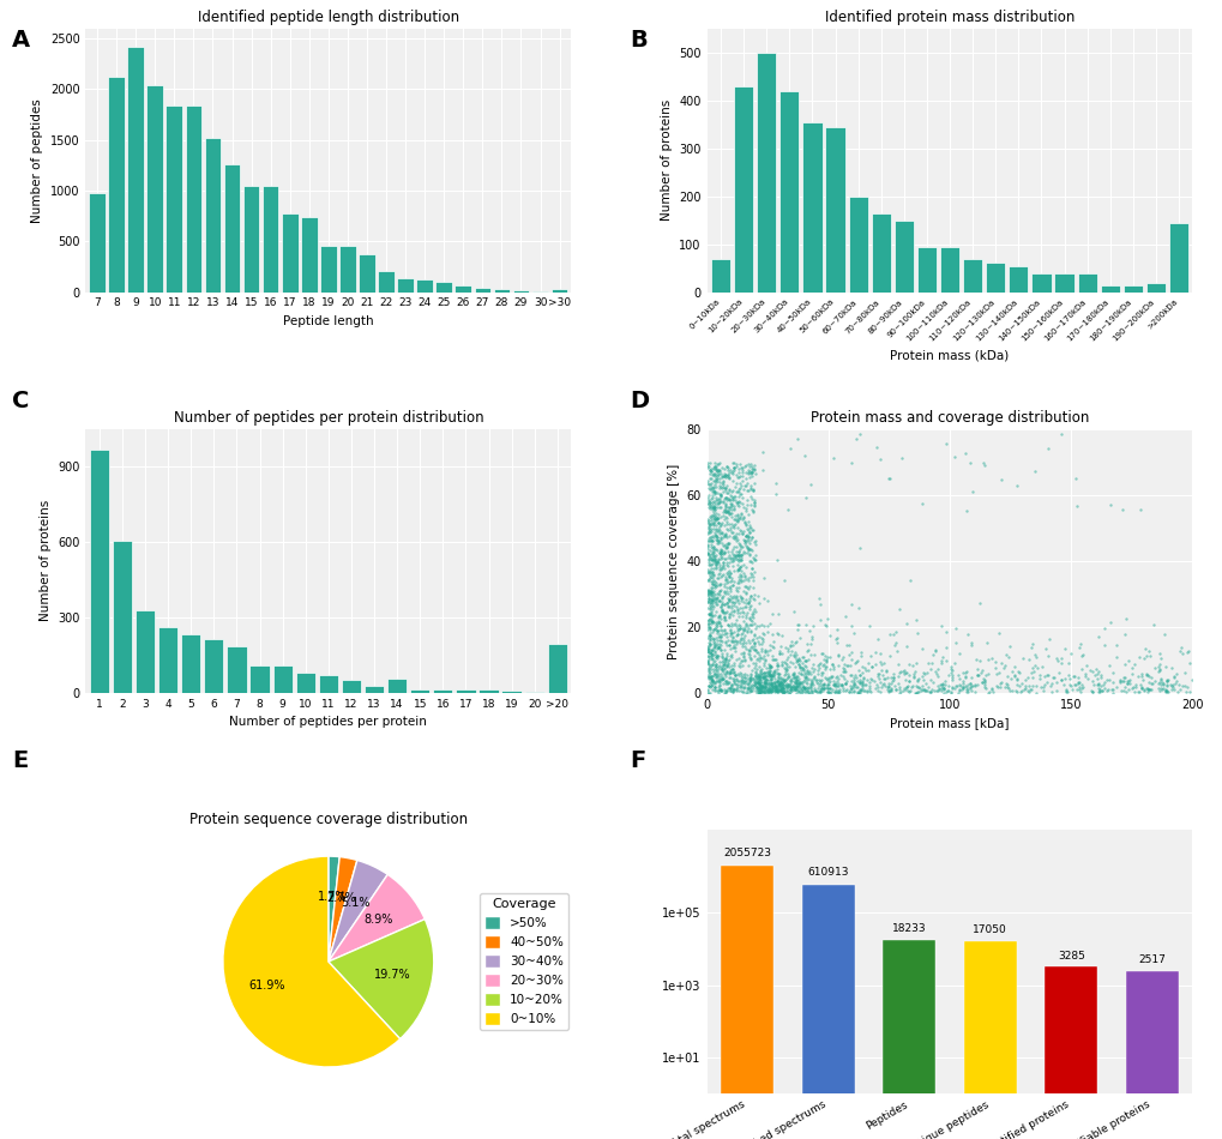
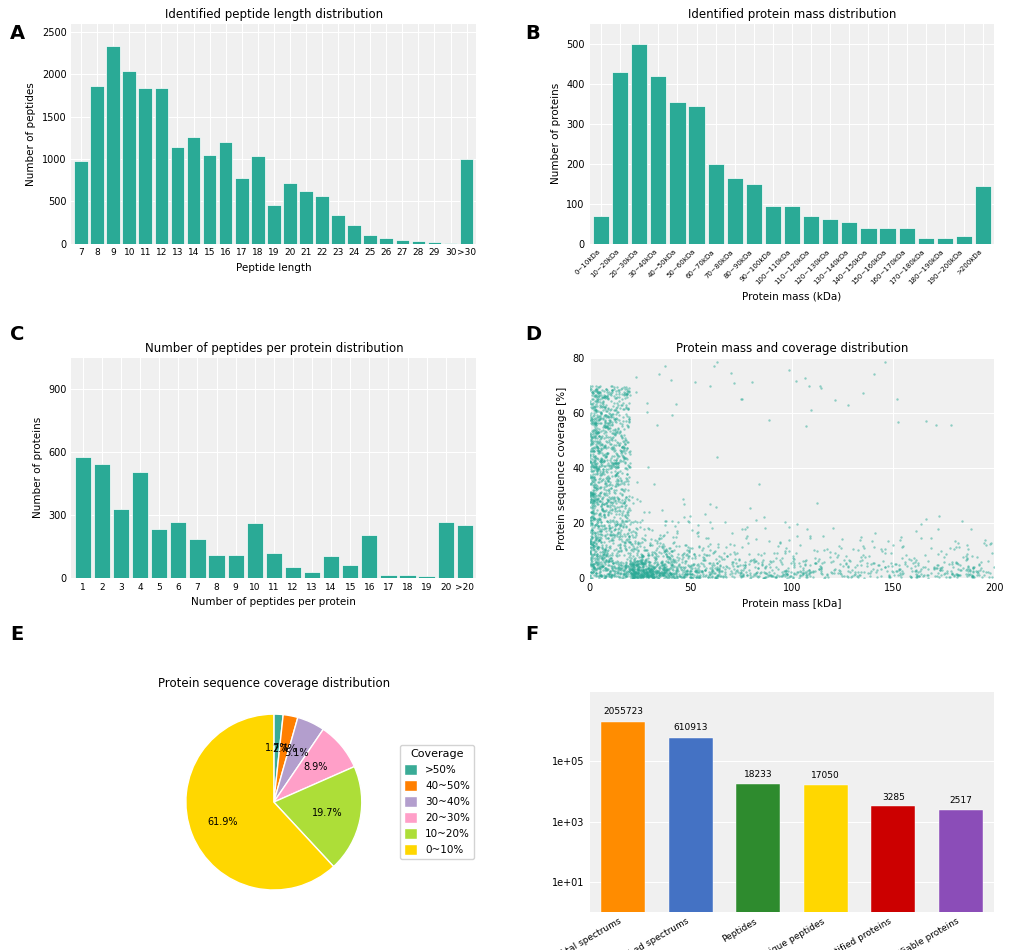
Identified peptide length distribution/8: 2120 -> 1860
Identified peptide length distribution/9: 2420 -> 2340
Identified peptide length distribution/13: 1520 -> 1140
Identified peptide length distribution/16: 1050 -> 1200
Identified peptide length distribution/18: 740 -> 1040
Identified peptide length distribution/20: 460 -> 720
Identified peptide length distribution/21: 370 -> 620
Identified peptide length distribution/22: 210 -> 560
Identified peptide length distribution/23: 140 -> 340
Identified peptide length distribution/24: 120 -> 220
Identified peptide length distribution/>30: 20 -> 1000
Number of peptides per protein distribution/1: 970 -> 575
Number of peptides per protein distribution/2: 605 -> 545
Number of peptides per protein distribution/4: 260 -> 505
Number of peptides per protein distribution/6: 215 -> 265
Number of peptides per protein distribution/10: 80 -> 260
Number of peptides per protein distribution/11: 70 -> 120
Number of peptides per protein distribution/14: 55 -> 105
Number of peptides per protein distribution/15: 15 -> 60
Number of peptides per protein distribution/16: 15 -> 205
Number of peptides per protein distribution/20: 5 -> 265
Number of peptides per protein distribution/>20: 195 -> 250
